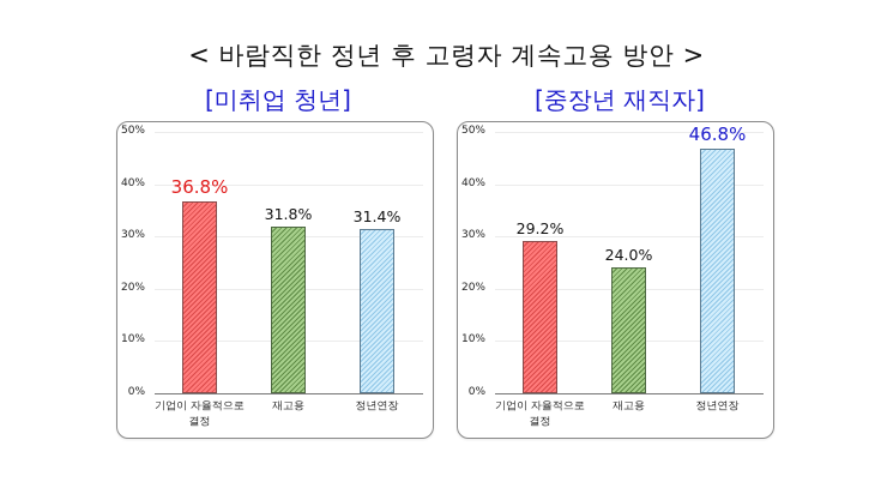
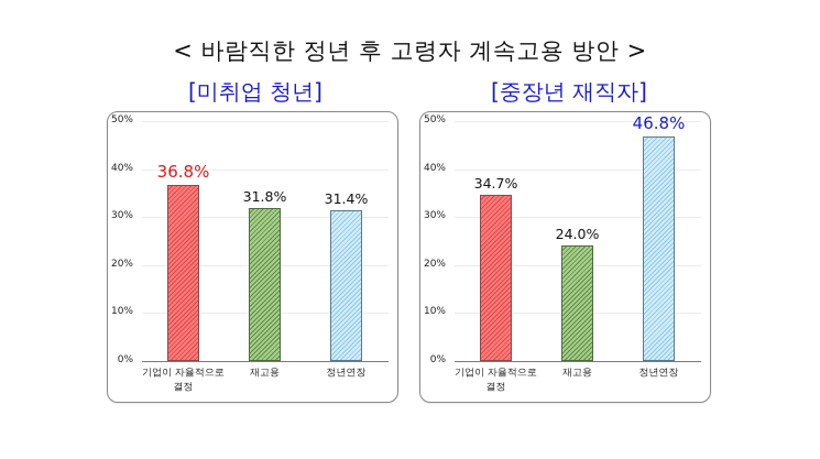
[중장년 재직자]/기업이 자율적으로 결정: 29.2% -> 34.7%
